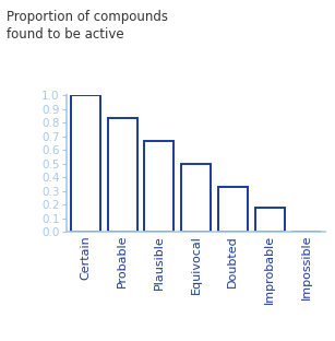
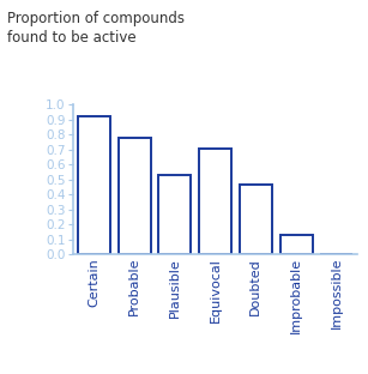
Certain: 1.00 -> 0.92
Probable: 0.83 -> 0.78
Plausible: 0.67 -> 0.53
Equivocal: 0.50 -> 0.71
Doubted: 0.33 -> 0.47
Improbable: 0.17 -> 0.13
